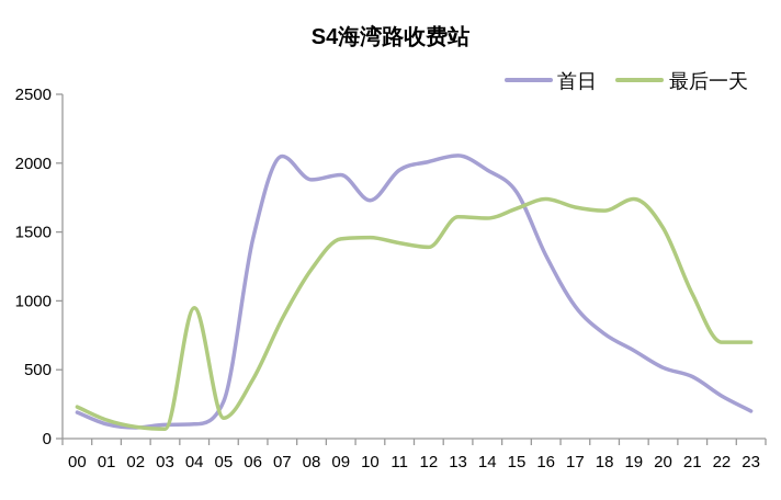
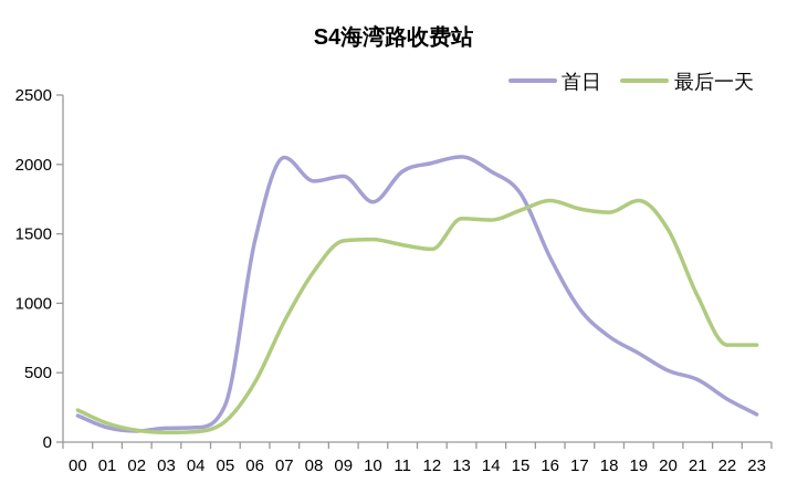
最后一天/04: 950 -> 80
